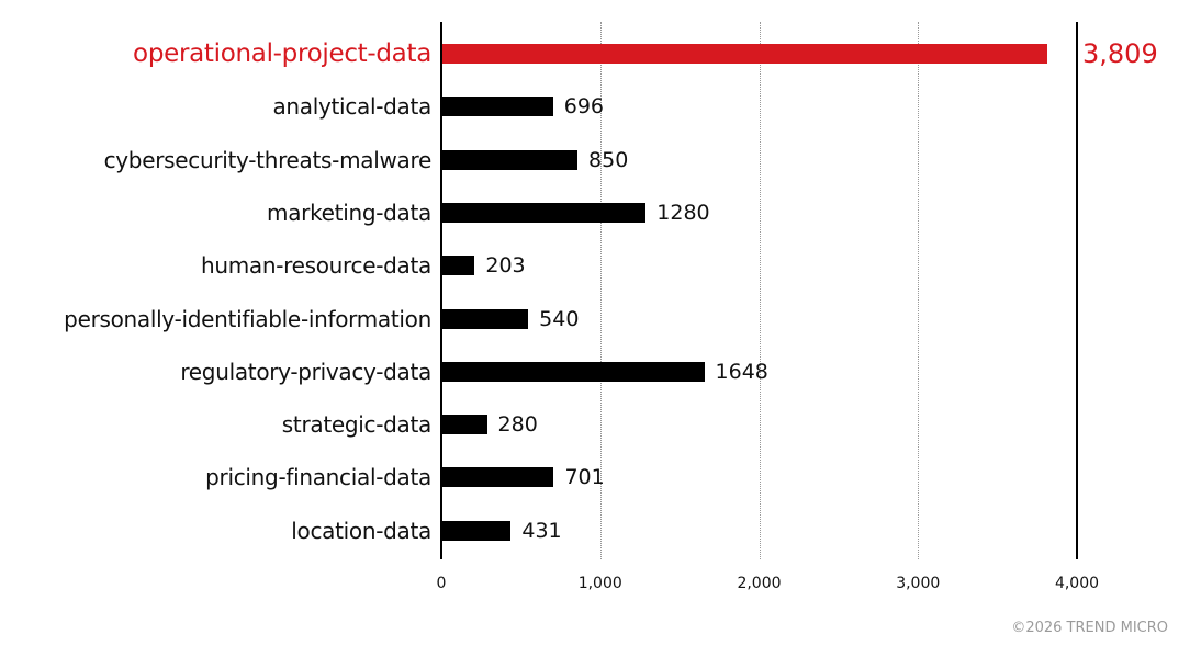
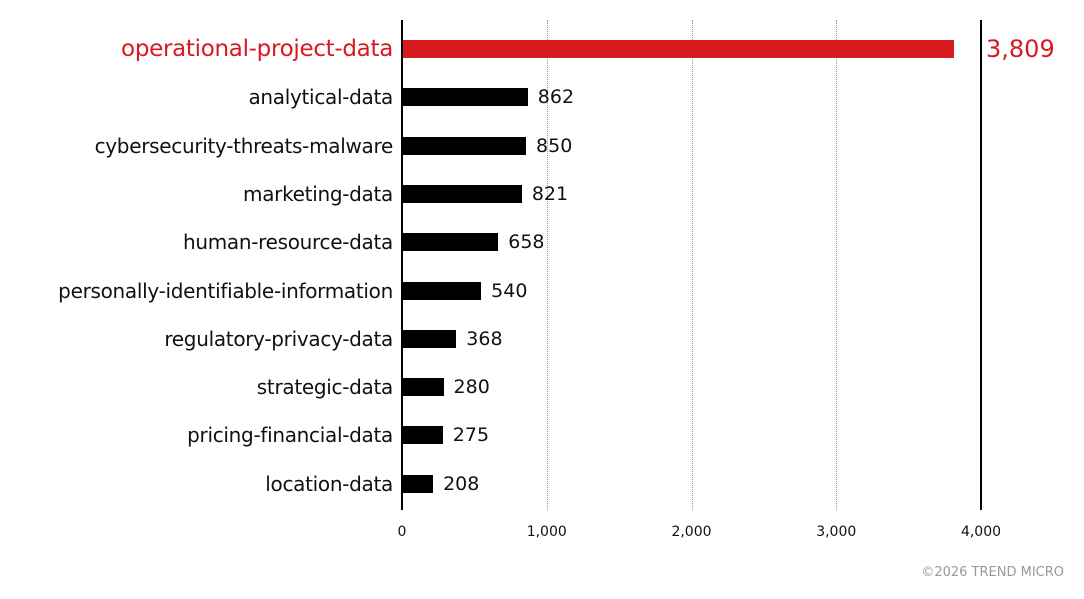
analytical-data: 696 -> 862
marketing-data: 1280 -> 821
human-resource-data: 203 -> 658
regulatory-privacy-data: 1648 -> 368
pricing-financial-data: 701 -> 275
location-data: 431 -> 208
